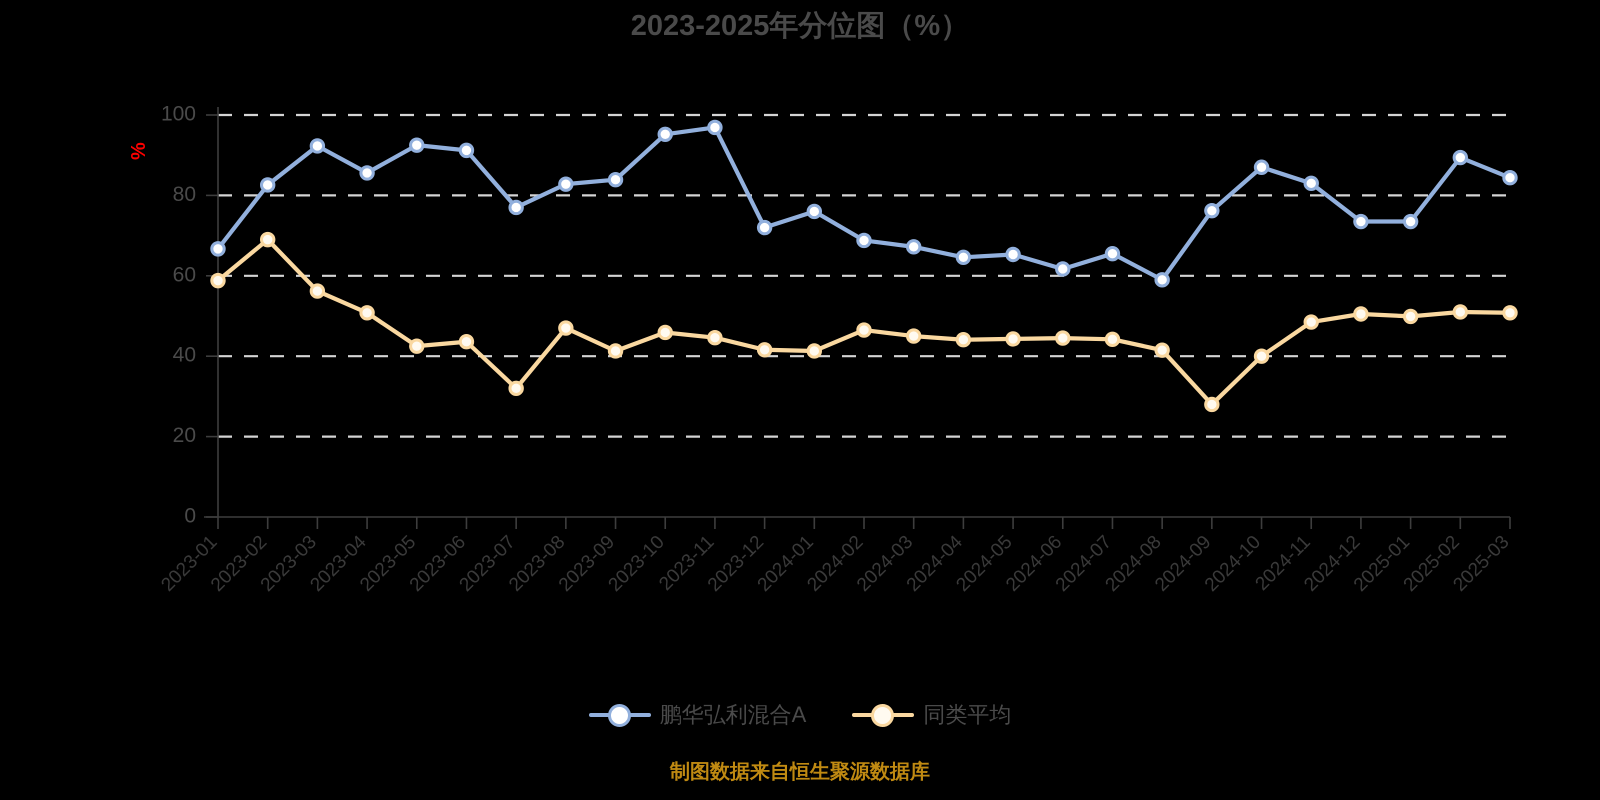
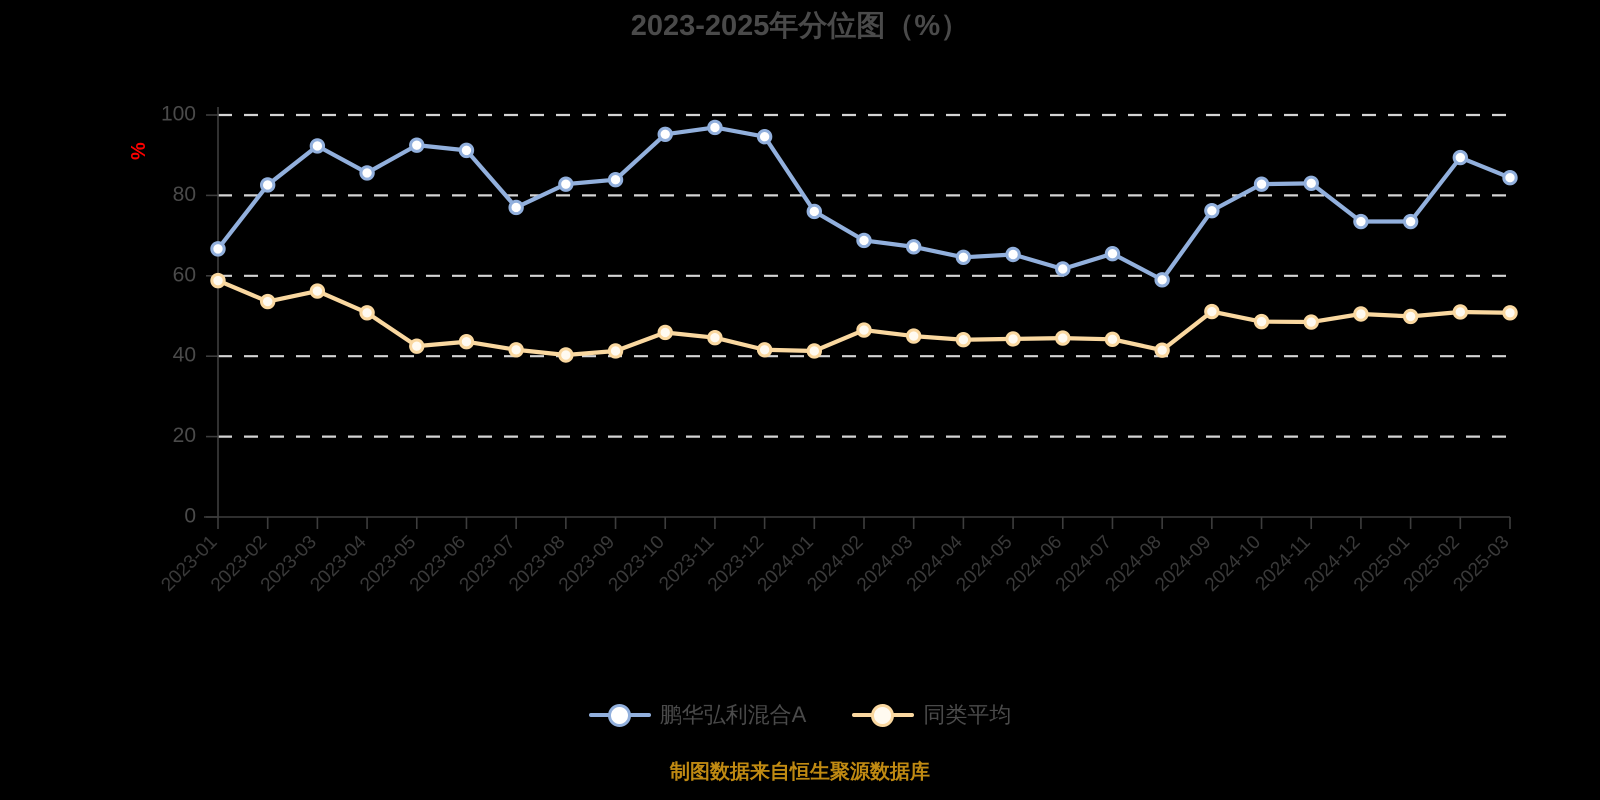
同类平均/2023-02: 69 -> 54
同类平均/2023-07: 32 -> 42
同类平均/2023-08: 47 -> 40
鹏华弘利混合A/2023-12: 72 -> 95
同类平均/2024-09: 28 -> 51
鹏华弘利混合A/2024-10: 87 -> 83
同类平均/2024-10: 40 -> 49
